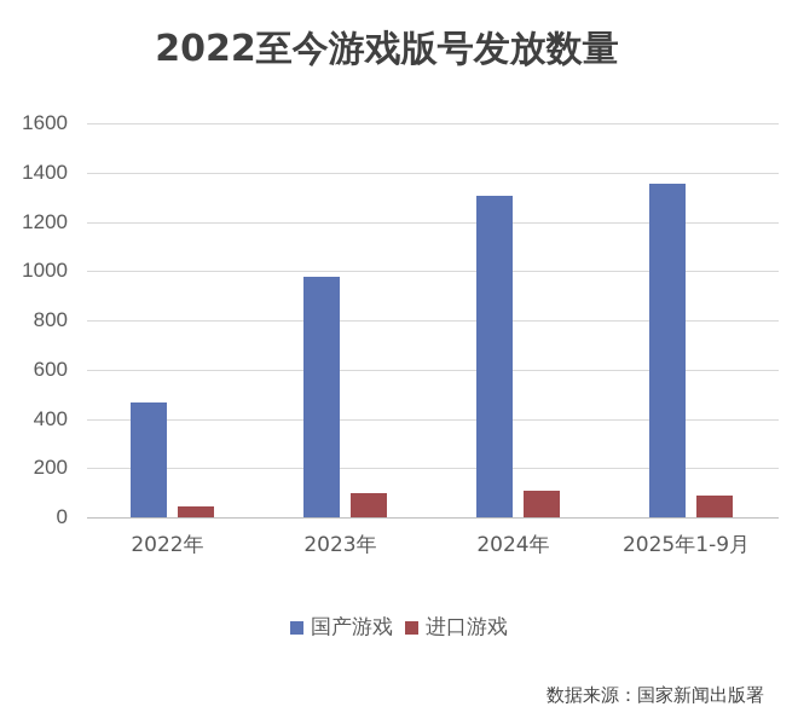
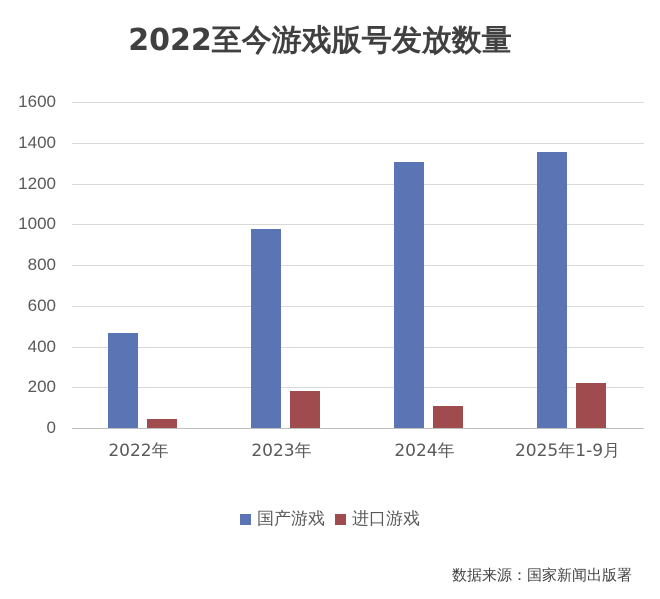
进口游戏/2023年: 100 -> 180
进口游戏/2025年1-9月: 90 -> 220
